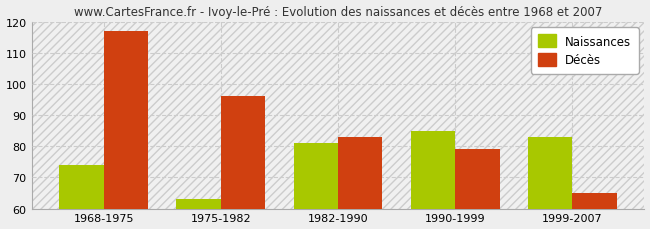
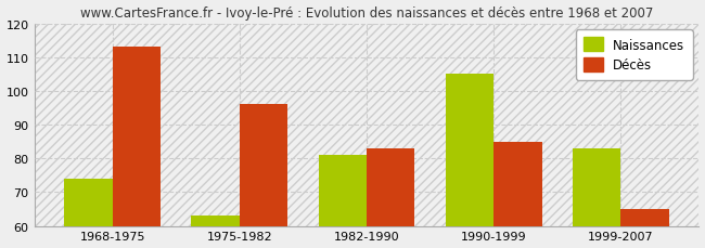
Décès/1968-1975: 117 -> 113
Naissances/1990-1999: 85 -> 105
Décès/1990-1999: 79 -> 85
